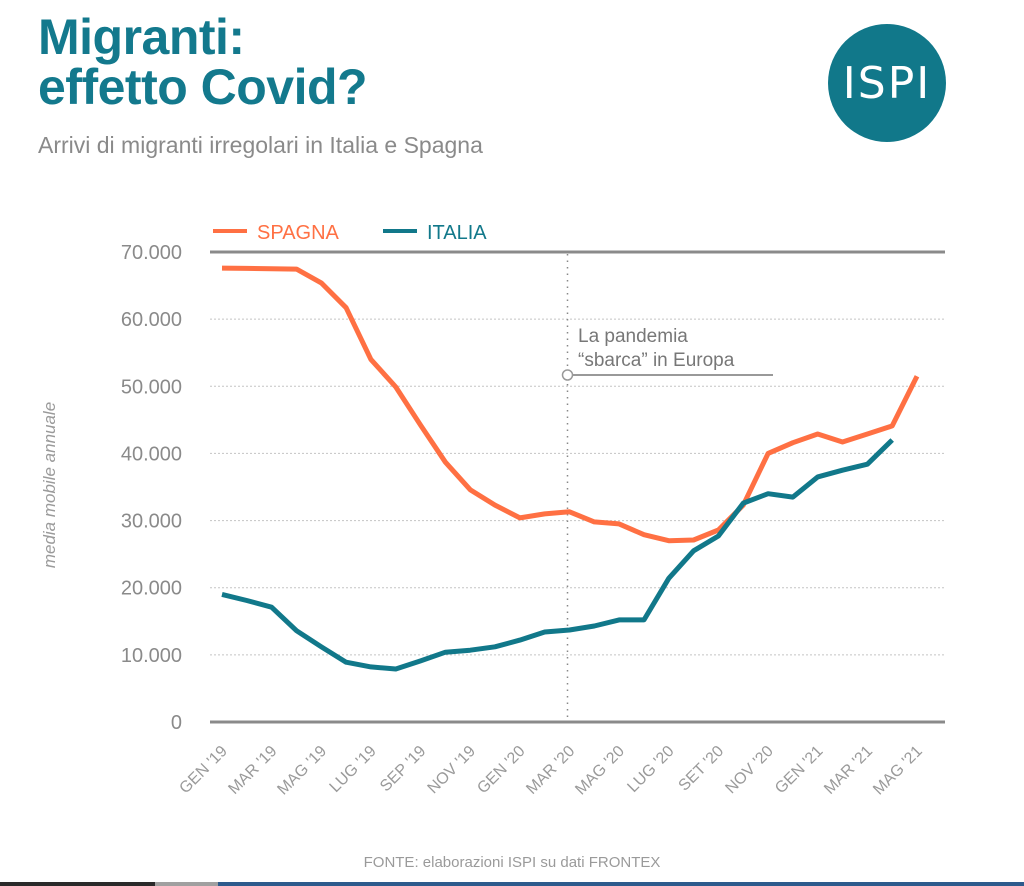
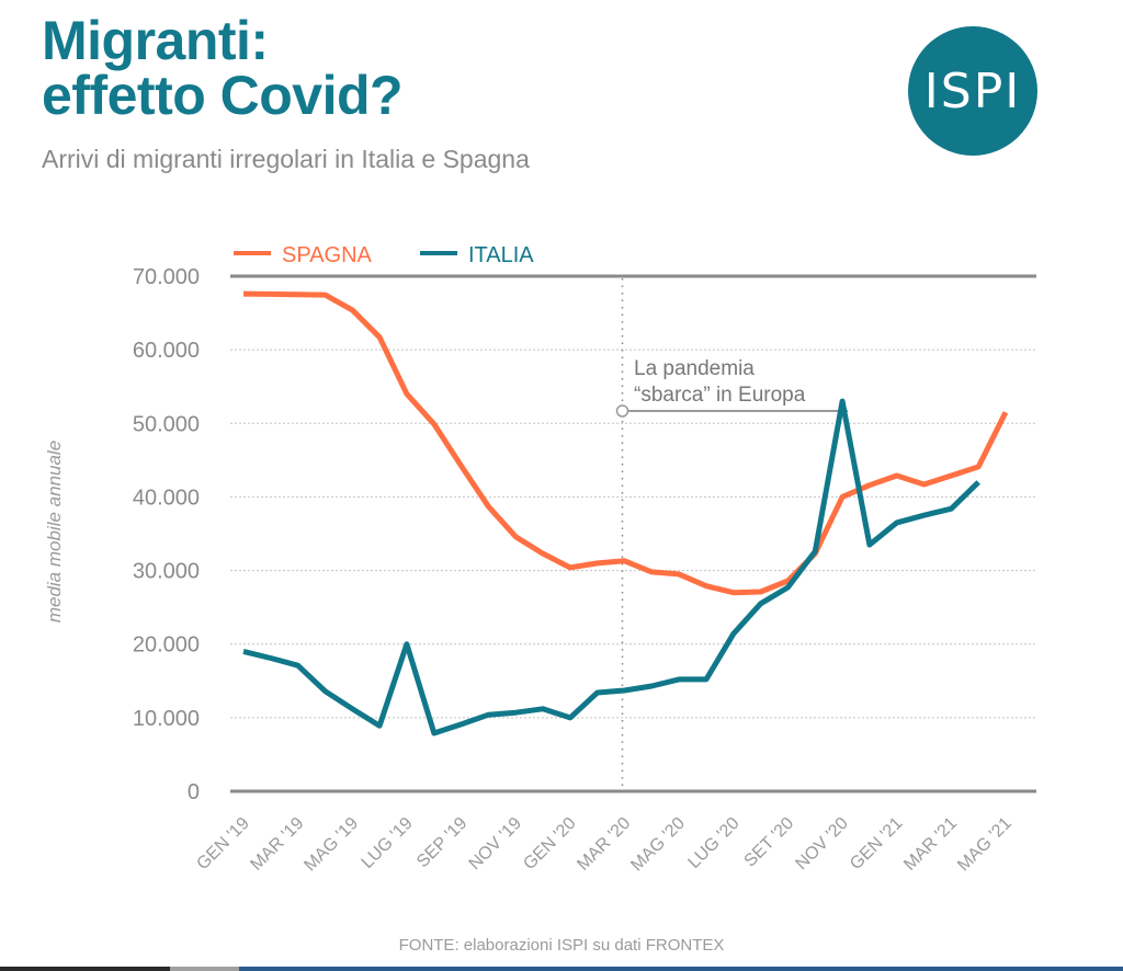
ITALIA/LUG '19: 8000 -> 20000
ITALIA/GEN '20: 12000 -> 10000
ITALIA/NOV '20: 34000 -> 53000
